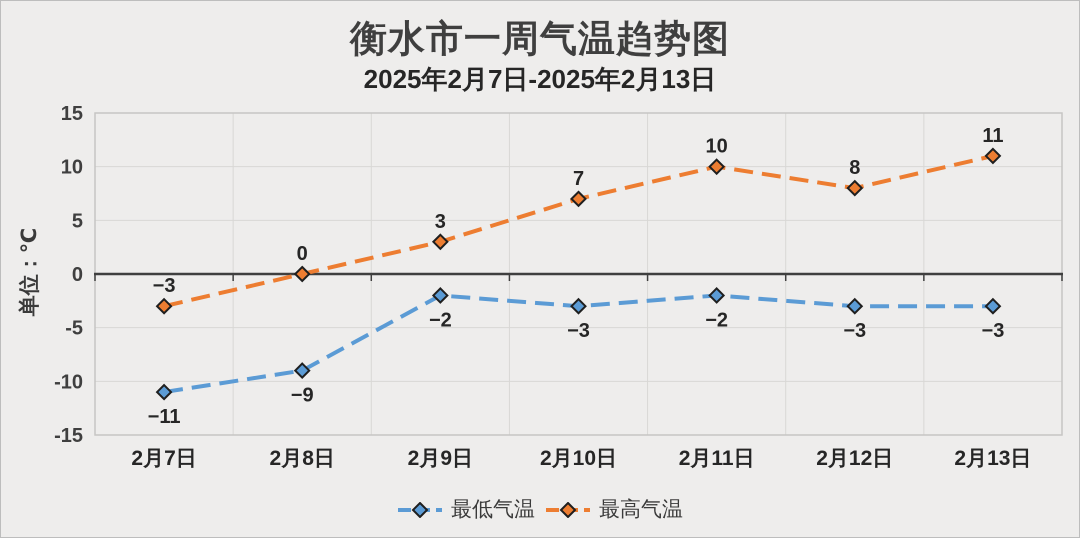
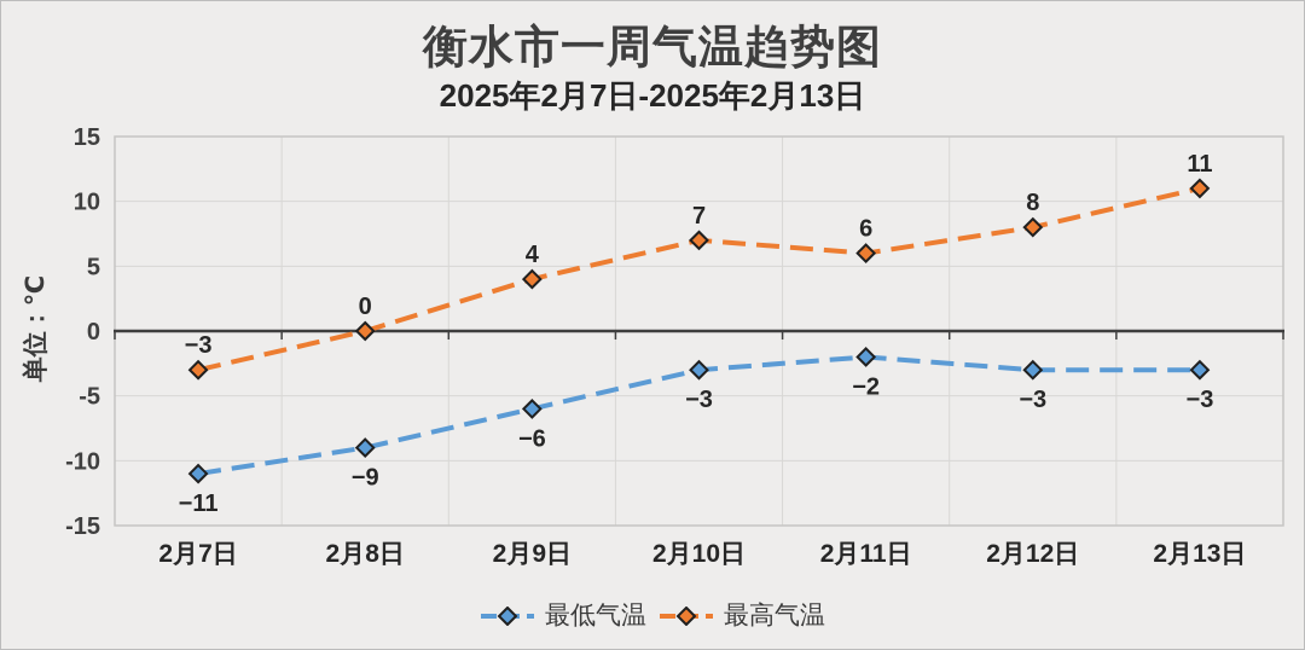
最低气温/2月9日: −2 -> −6
最高气温/2月9日: 3 -> 4
最高气温/2月11日: 10 -> 6
